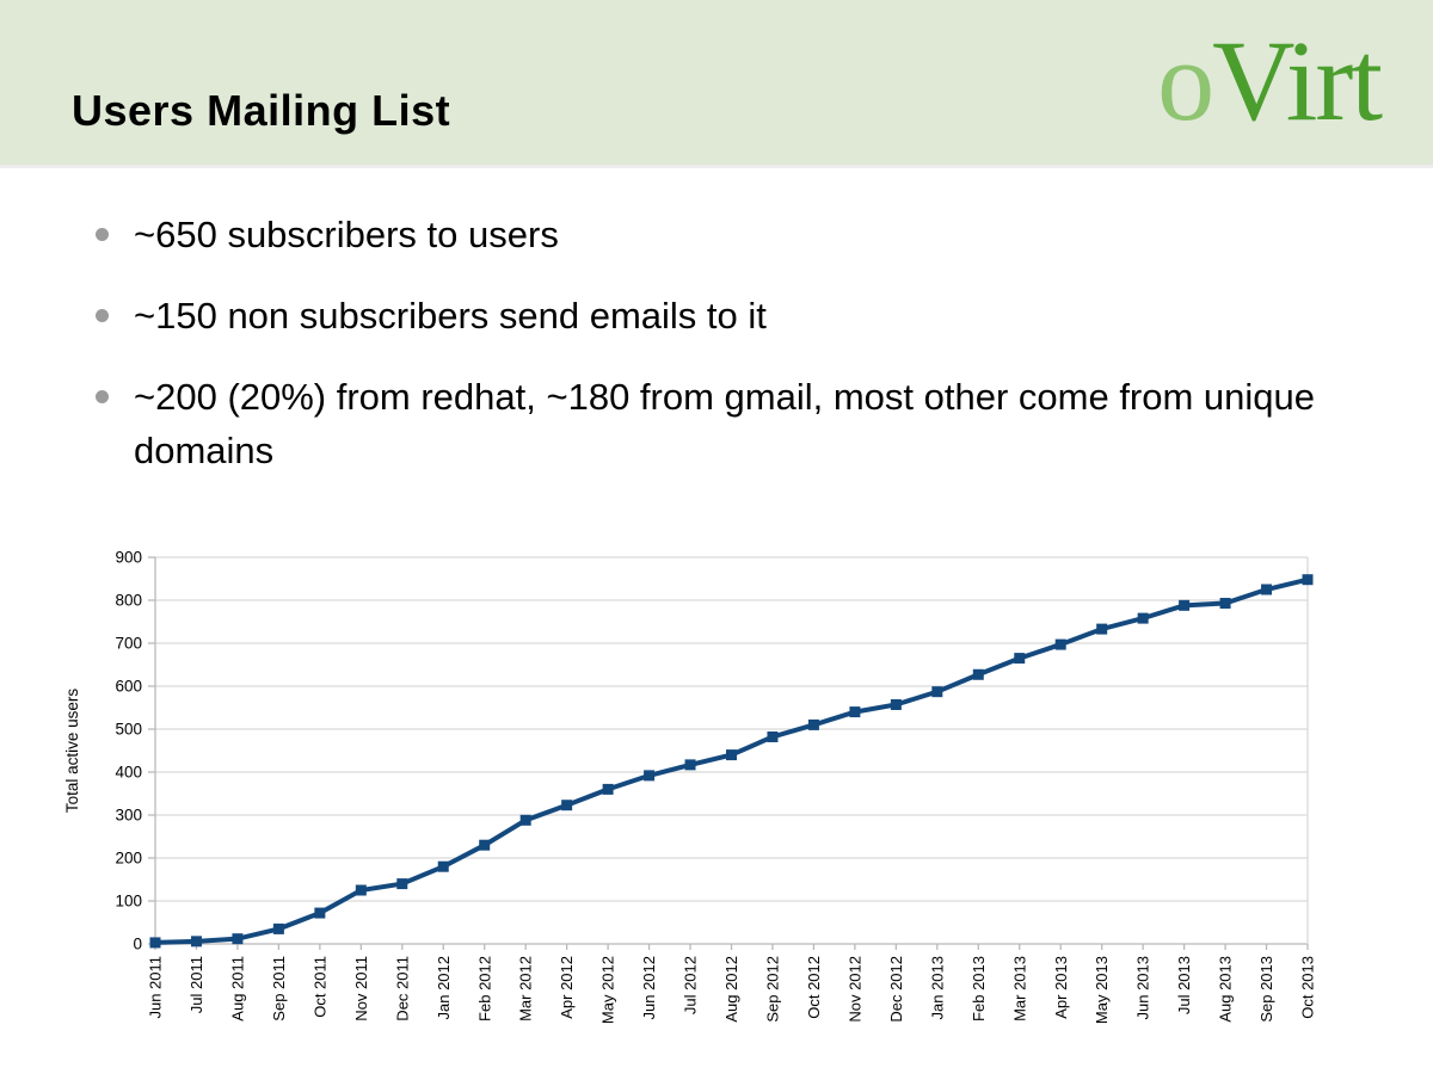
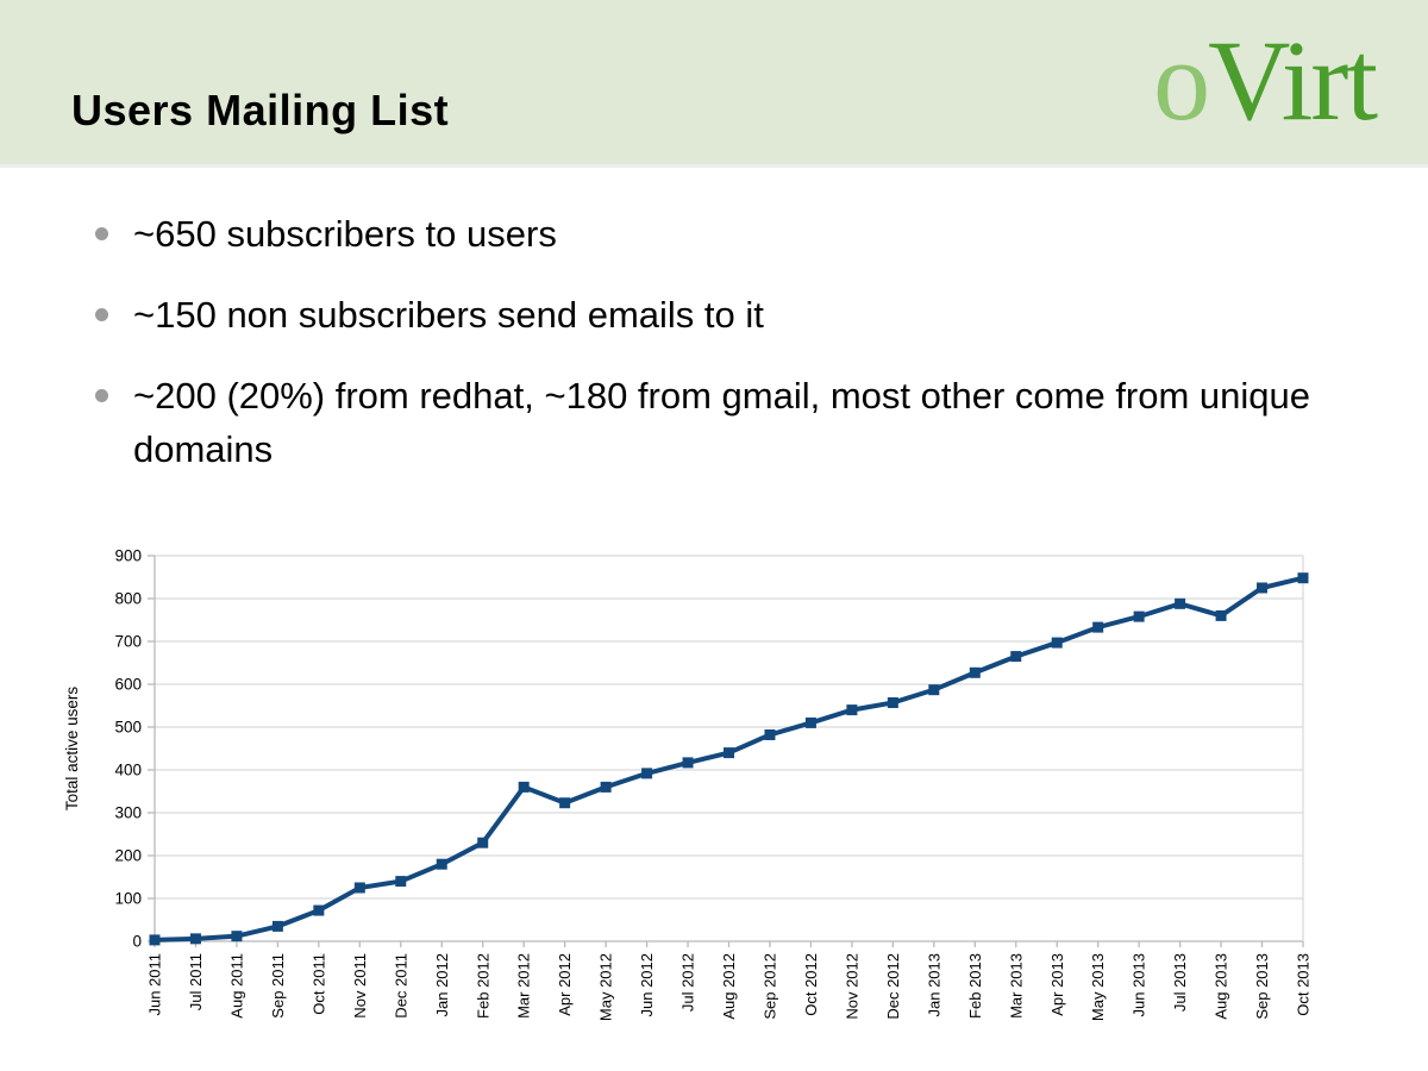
Mar 2012: 290 -> 360
Aug 2013: 790 -> 760
